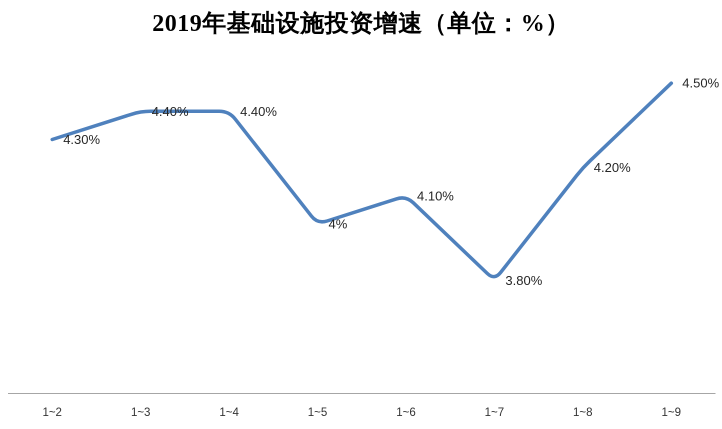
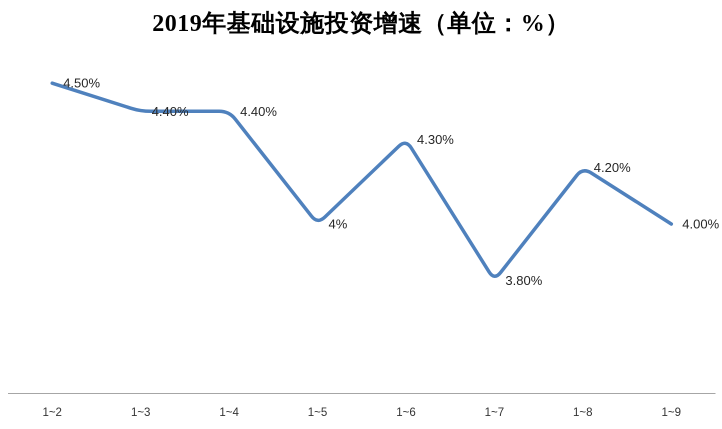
1~2: 4.30% -> 4.50%
1~6: 4.10% -> 4.30%
1~9: 4.50% -> 4.00%
